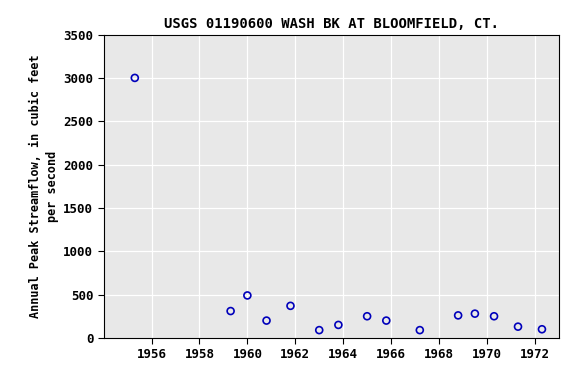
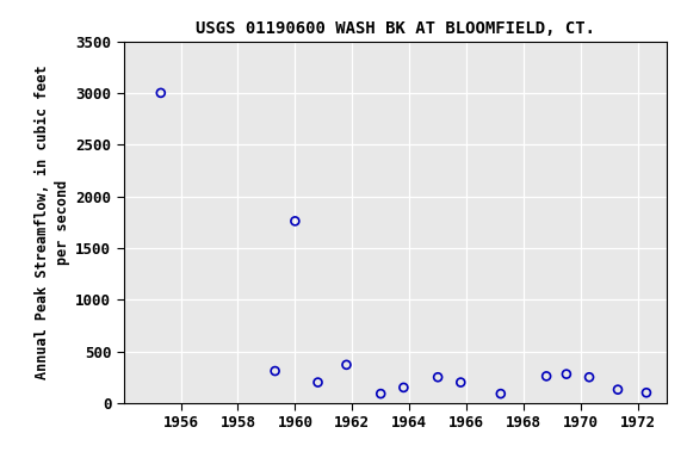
1960: 490 -> 1760
